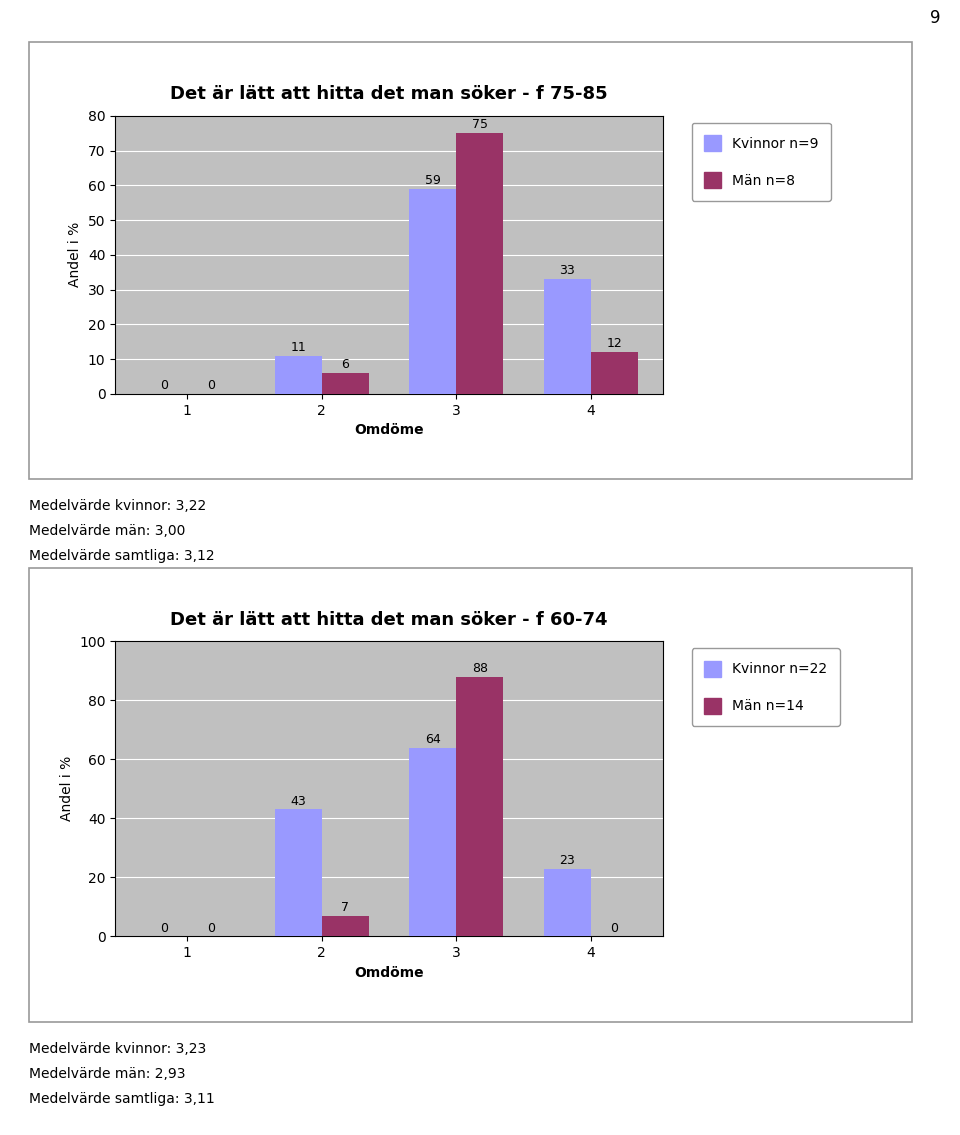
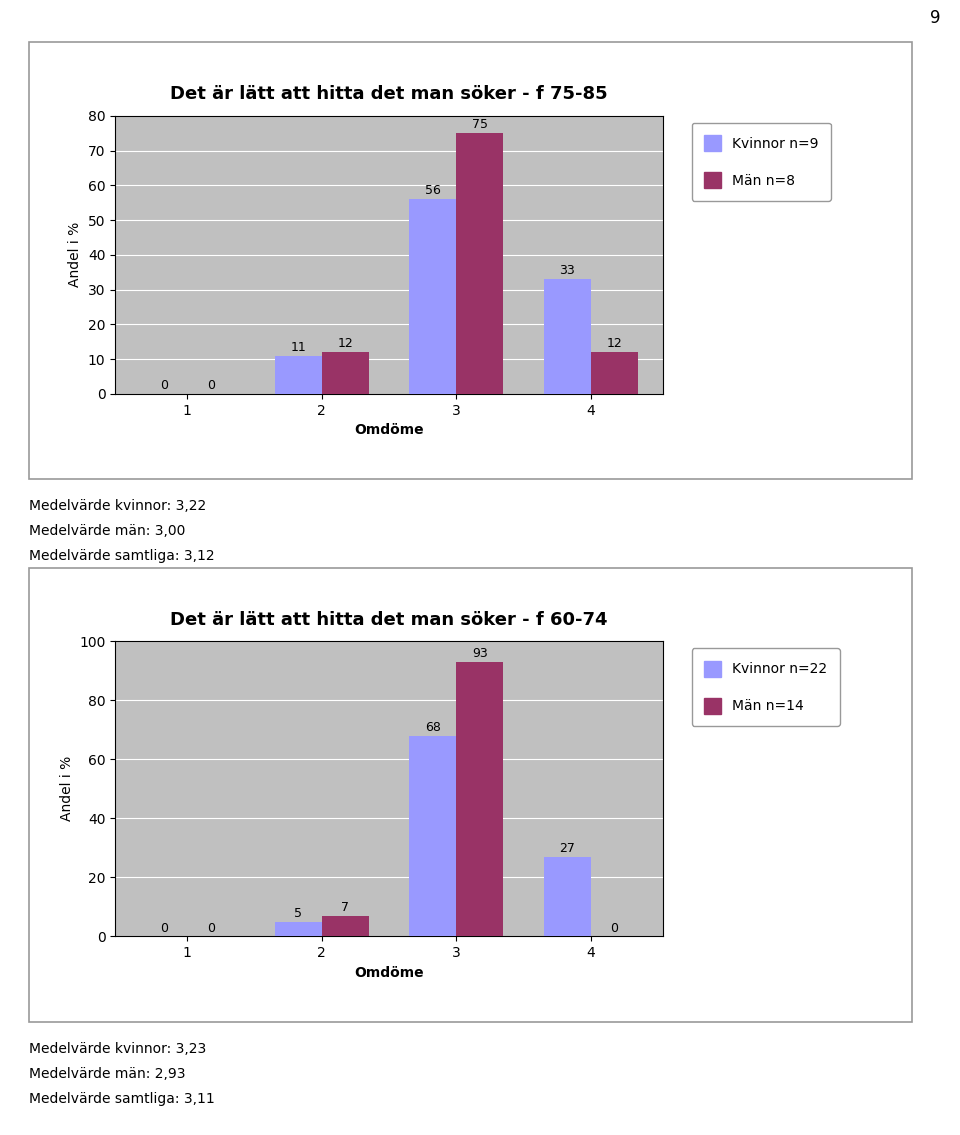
Det är lätt att hitta det man söker - f 75-85/Män n=8/2: 6 -> 12
Det är lätt att hitta det man söker - f 75-85/Kvinnor n=9/3: 59 -> 56
Det är lätt att hitta det man söker - f 60-74/Kvinnor n=22/2: 43 -> 5
Det är lätt att hitta det man söker - f 60-74/Kvinnor n=22/3: 64 -> 68
Det är lätt att hitta det man söker - f 60-74/Män n=14/3: 88 -> 93
Det är lätt att hitta det man söker - f 60-74/Kvinnor n=22/4: 23 -> 27
